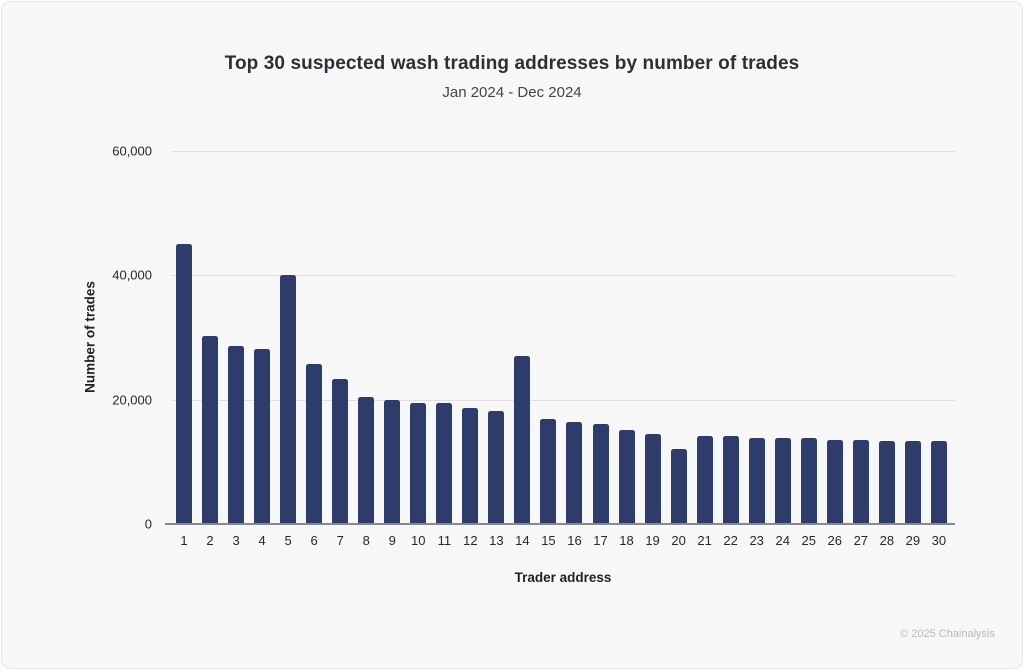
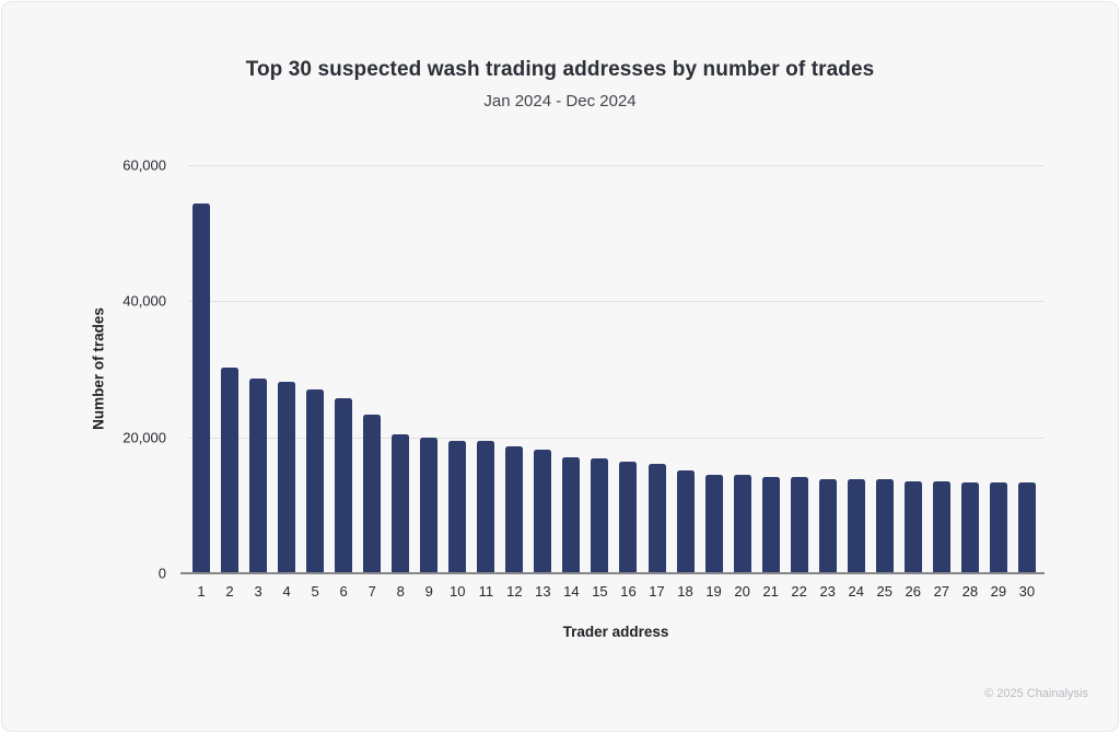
1: 45000 -> 54000
5: 40000 -> 27000
14: 27000 -> 17000
20: 12000 -> 14000
